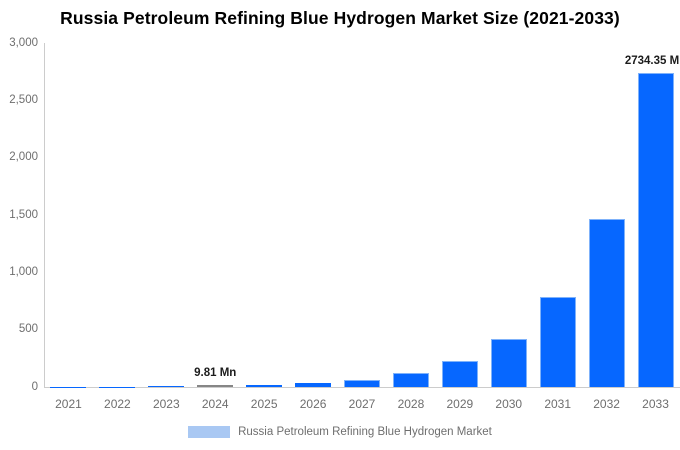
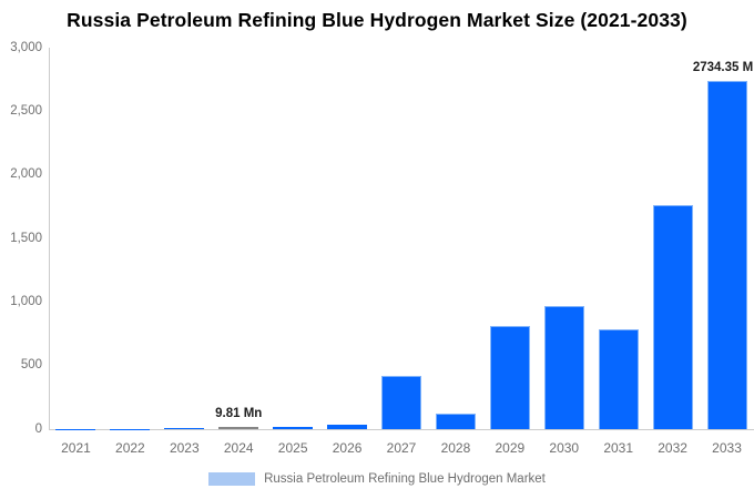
2027: 60 -> 420
2029: 220 -> 810
2030: 420 -> 970
2032: 1460 -> 1760
